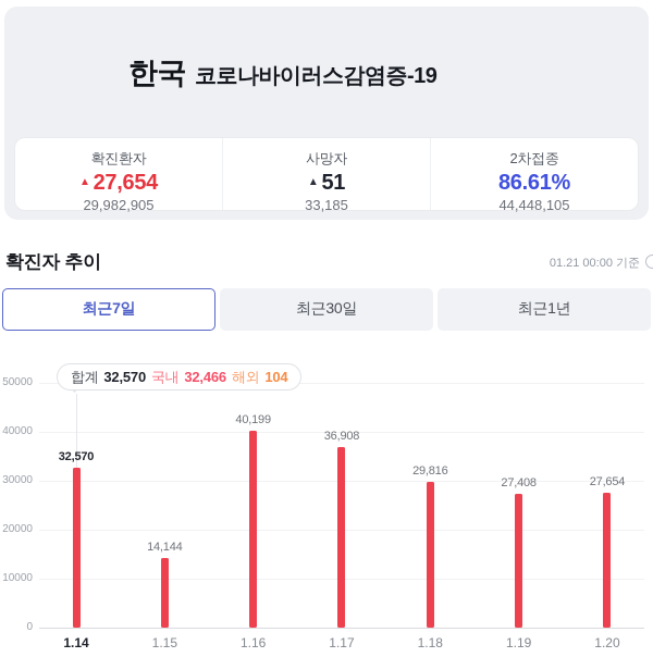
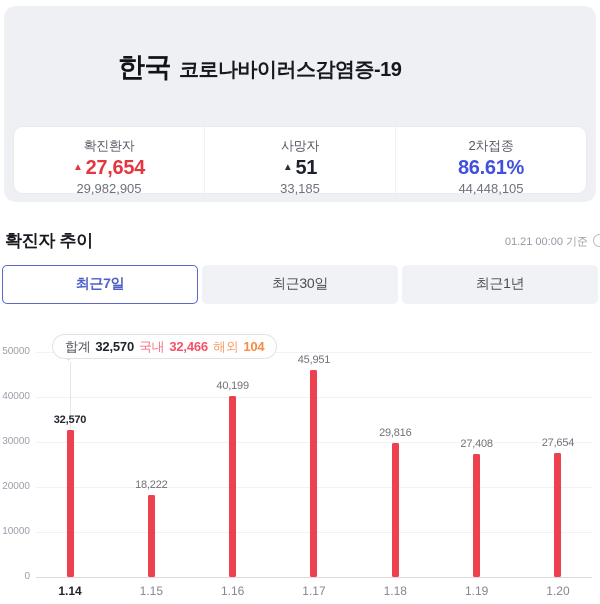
1.15: 14,144 -> 18,222
1.17: 36,908 -> 45,951
